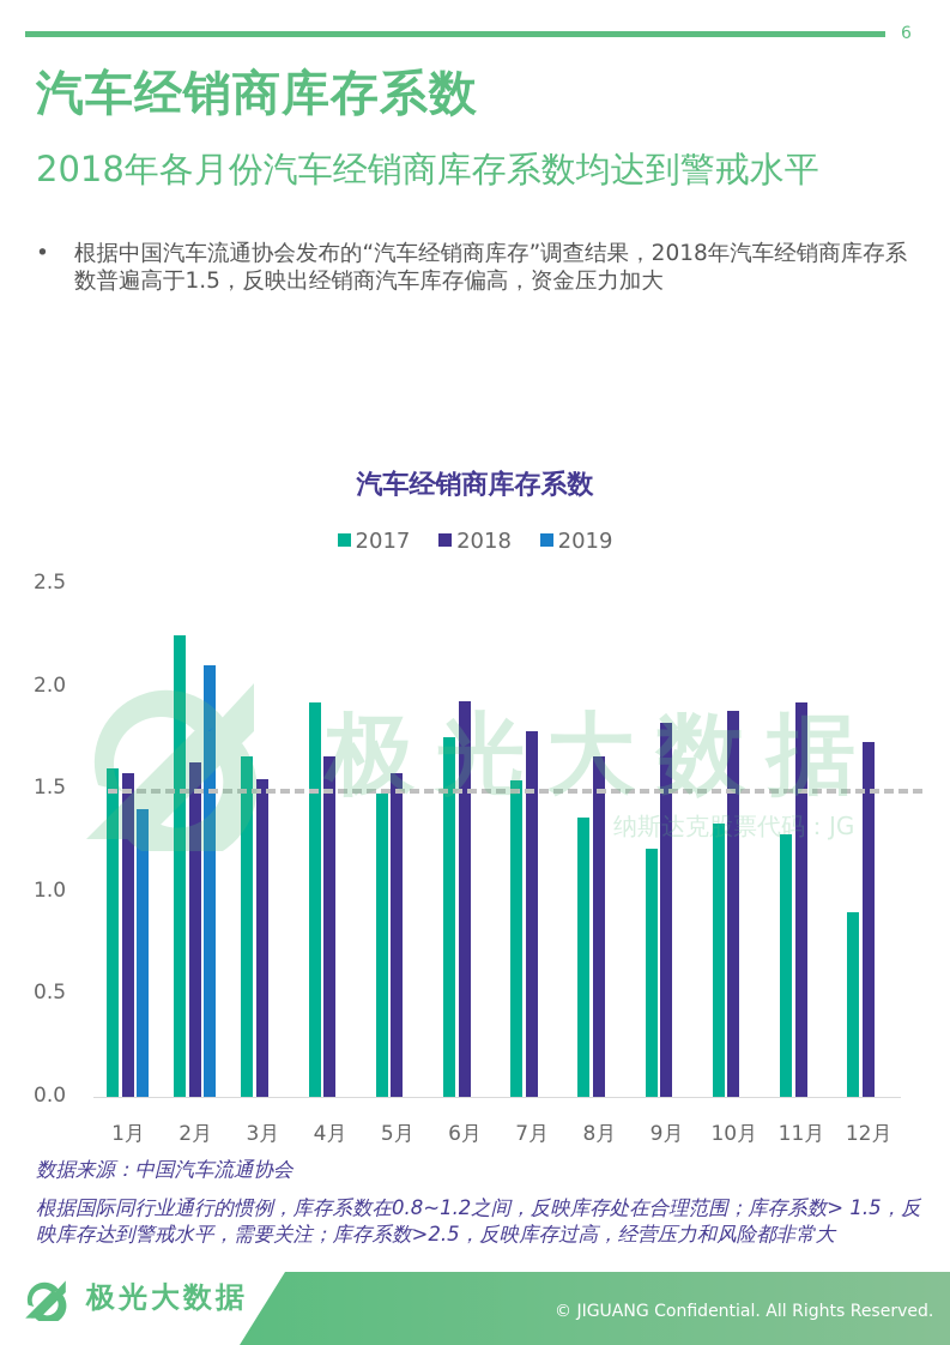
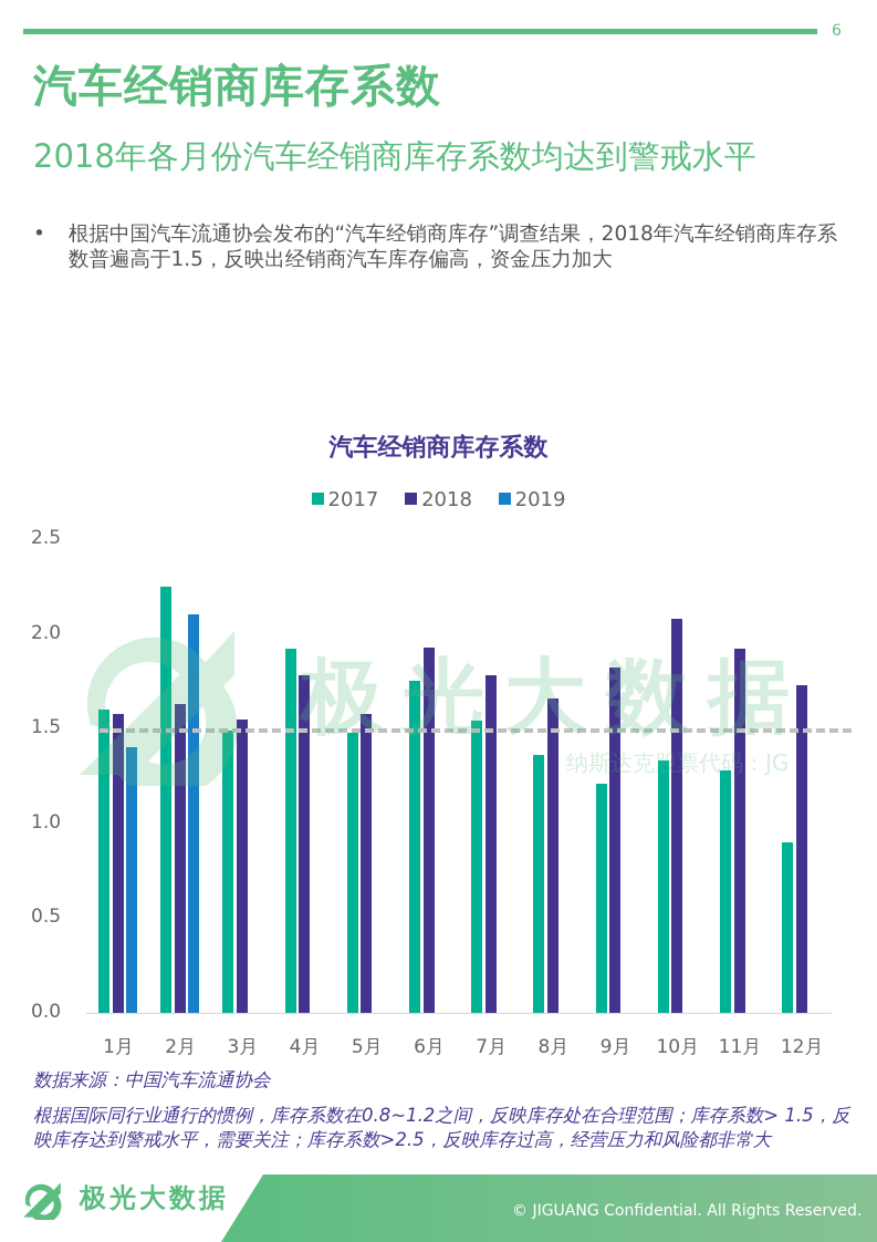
2017/3月: 1.66 -> 1.49
2018/4月: 1.66 -> 1.78
2018/10月: 1.88 -> 2.08
